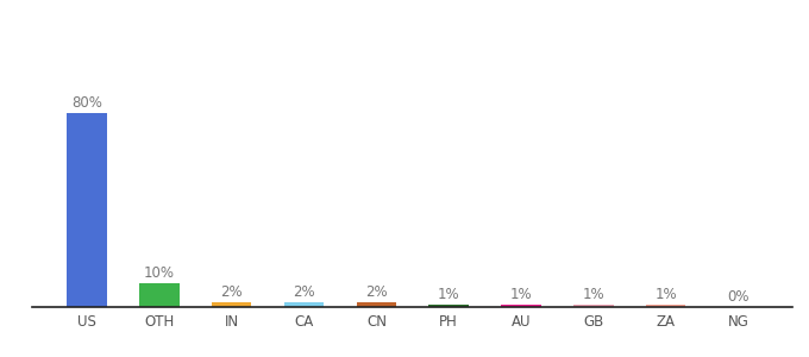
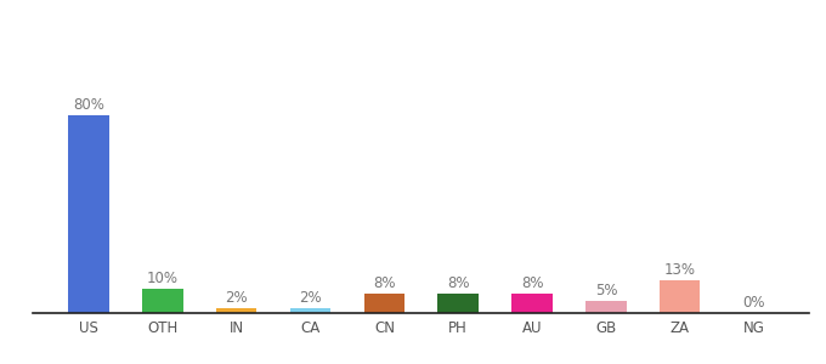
CN: 2% -> 8%
PH: 1% -> 8%
AU: 1% -> 8%
GB: 1% -> 5%
ZA: 1% -> 13%
